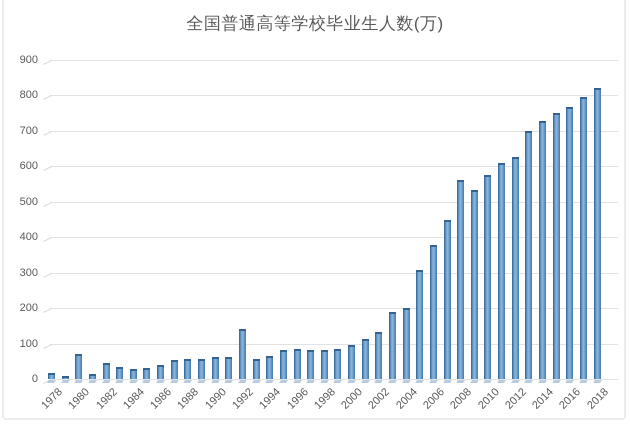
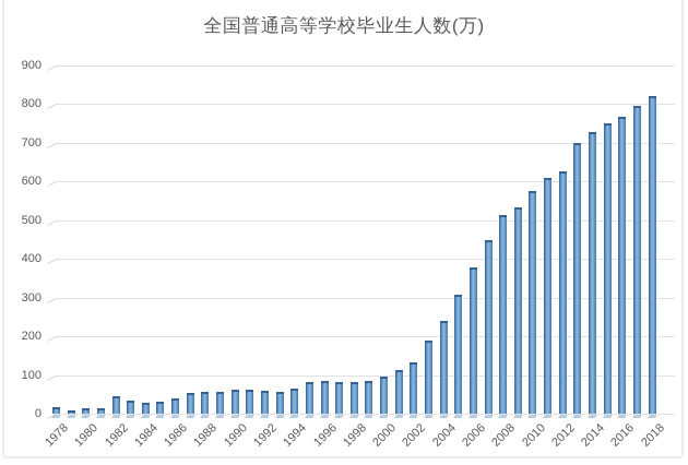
1980: 70 -> 10
1992: 140 -> 60
2004: 200 -> 240
2008: 560 -> 510
